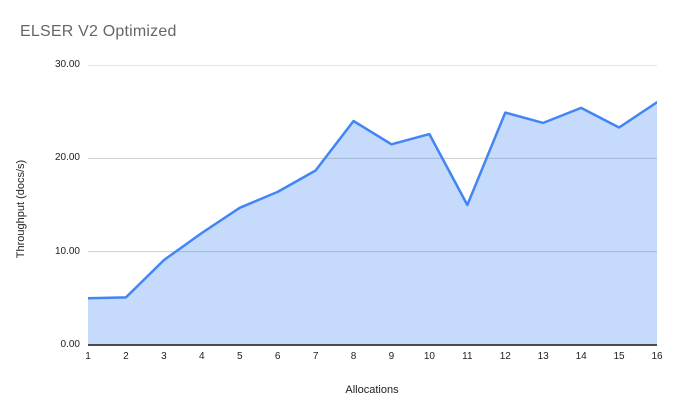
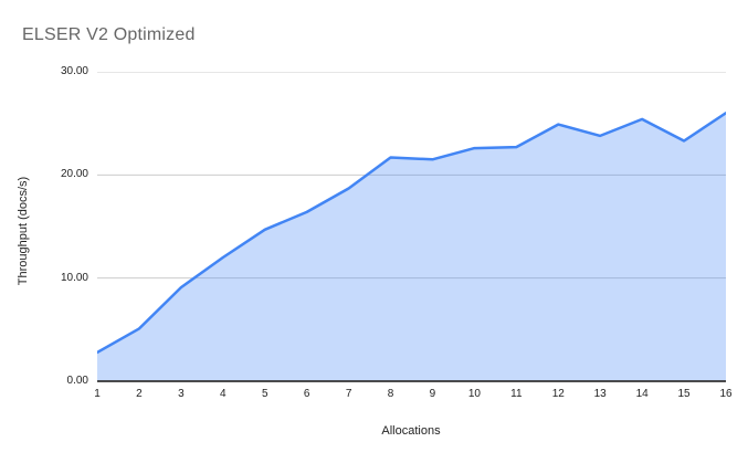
1: 5 -> 3
8: 24 -> 22
11: 15 -> 23
